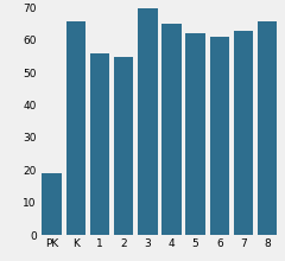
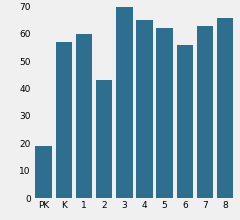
K: 66 -> 57
1: 56 -> 60
2: 55 -> 43
6: 61 -> 56
